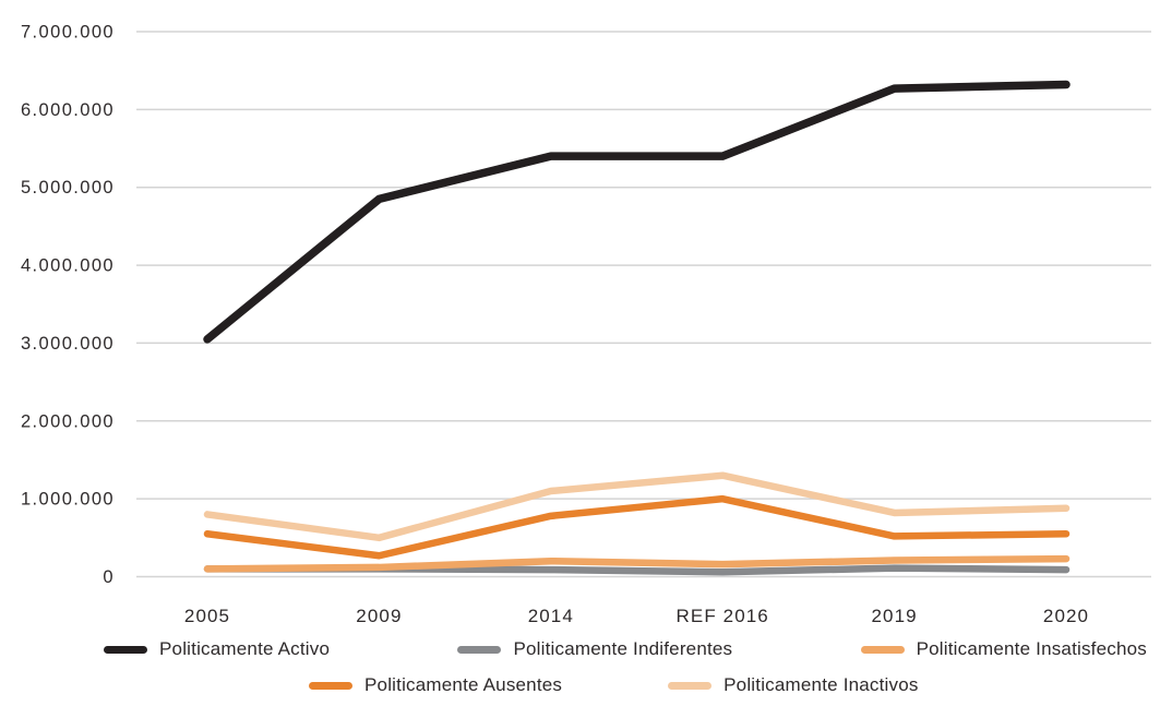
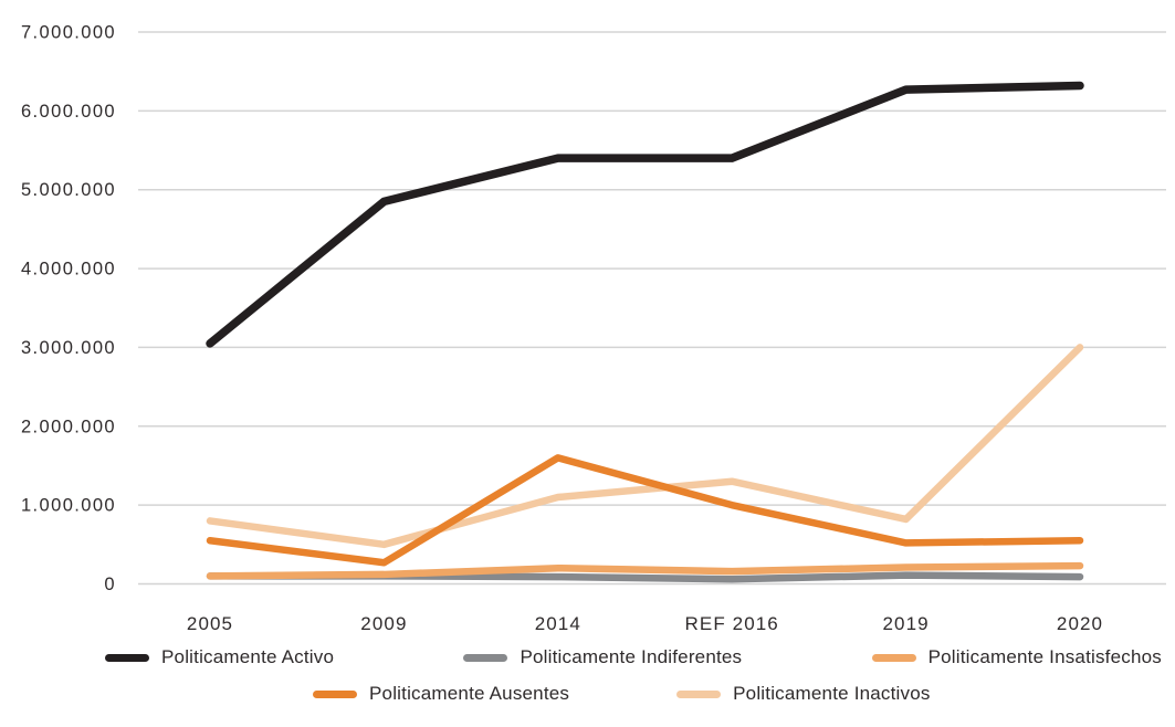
Politicamente Ausentes/2014: 800000 -> 1600000
Politicamente Inactivos/2020: 900000 -> 3000000
